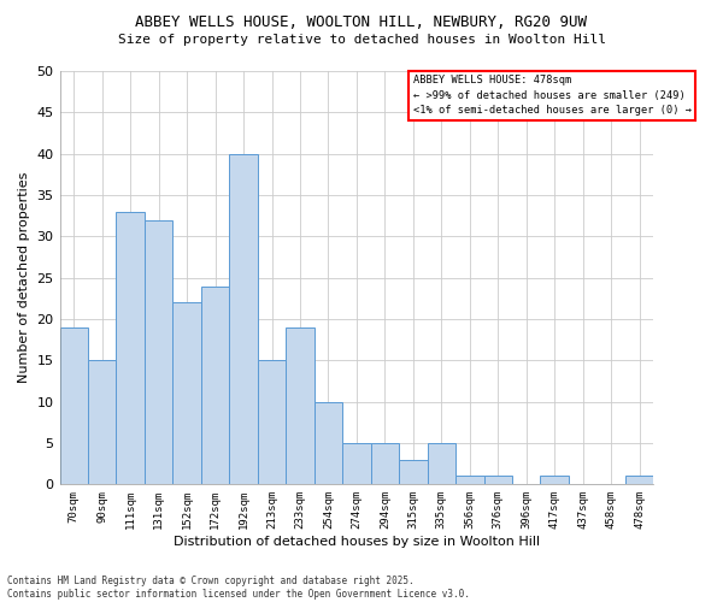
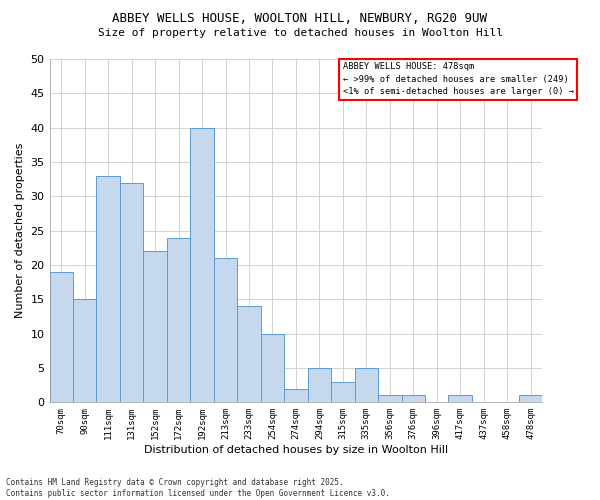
213sqm: 15 -> 21
233sqm: 19 -> 14
274sqm: 5 -> 2
